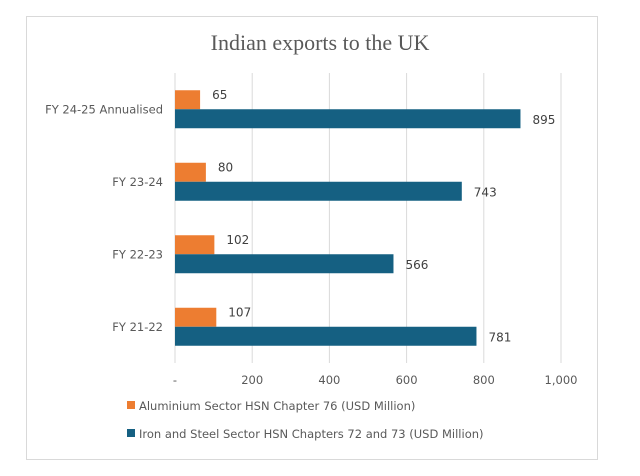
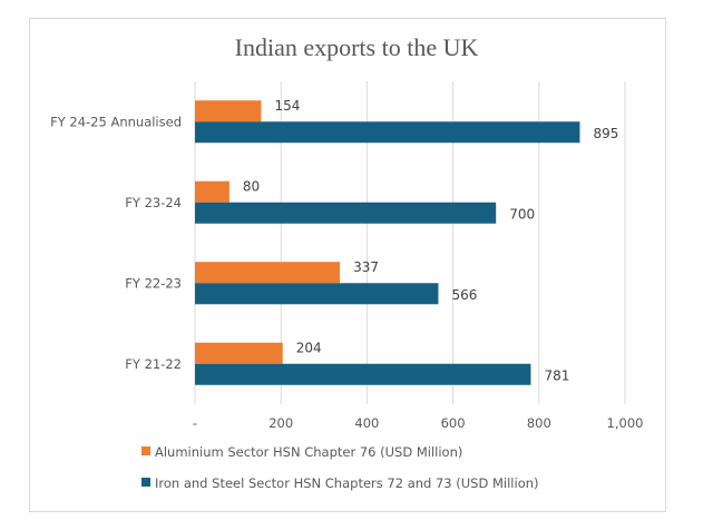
Aluminium Sector HSN Chapter 76 (USD Million)/FY 24-25 Annualised: 65 -> 154
Iron and Steel Sector HSN Chapters 72 and 73 (USD Million)/FY 23-24: 743 -> 700
Aluminium Sector HSN Chapter 76 (USD Million)/FY 22-23: 102 -> 337
Aluminium Sector HSN Chapter 76 (USD Million)/FY 21-22: 107 -> 204
